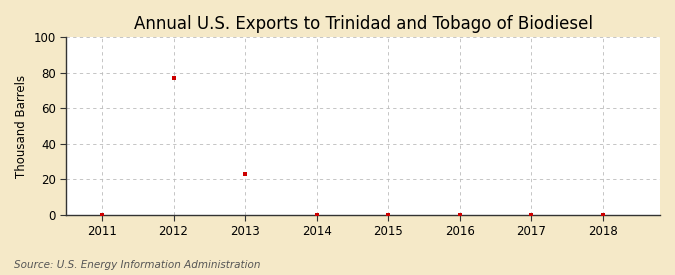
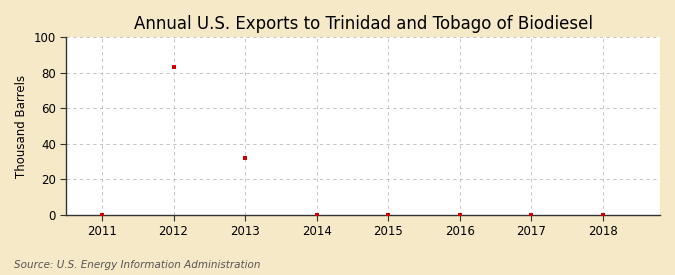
2012: 77 -> 83
2013: 23 -> 32
